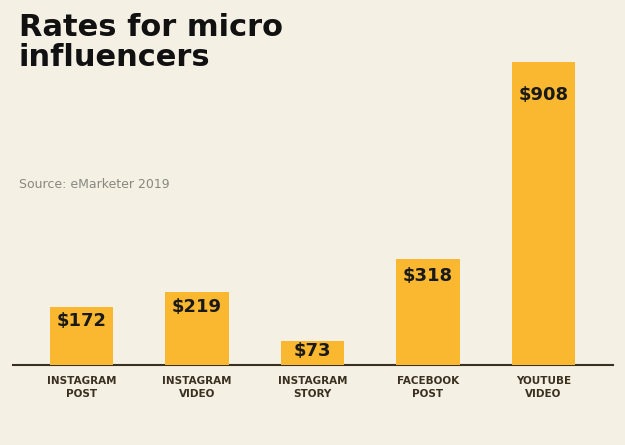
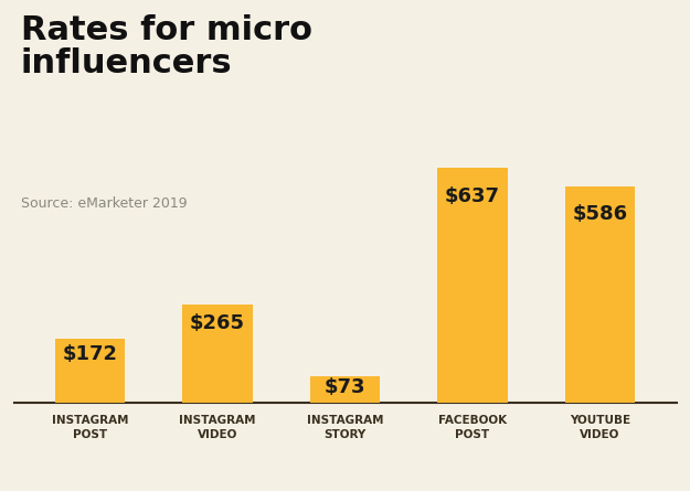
INSTAGRAM VIDEO: $219 -> $265
FACEBOOK POST: $318 -> $637
YOUTUBE VIDEO: $908 -> $586
